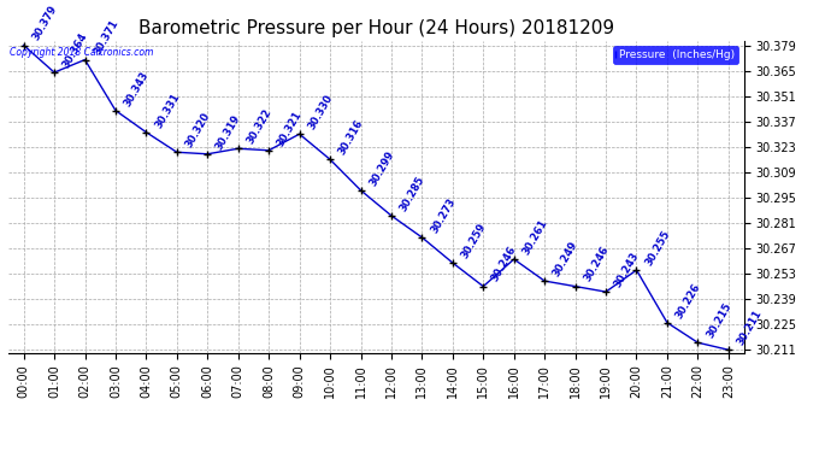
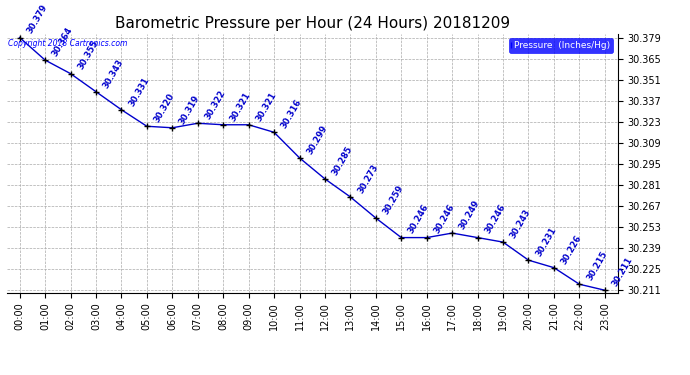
02:00: 30.371 -> 30.355
09:00: 30.330 -> 30.321
16:00: 30.261 -> 30.246
20:00: 30.255 -> 30.231
